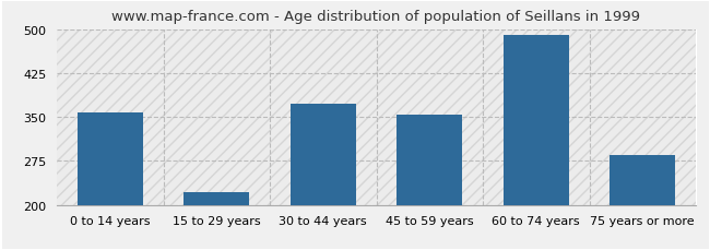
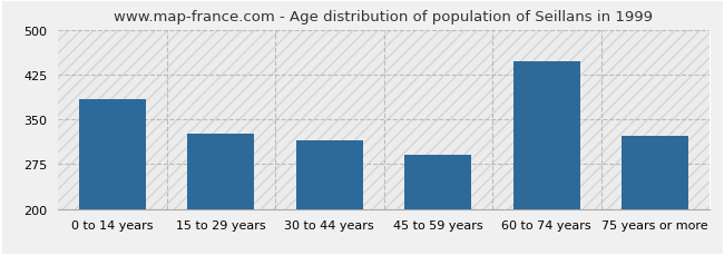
0 to 14 years: 358 -> 384
15 to 29 years: 222 -> 326
30 to 44 years: 372 -> 314
45 to 59 years: 354 -> 290
60 to 74 years: 490 -> 448
75 years or more: 285 -> 322
